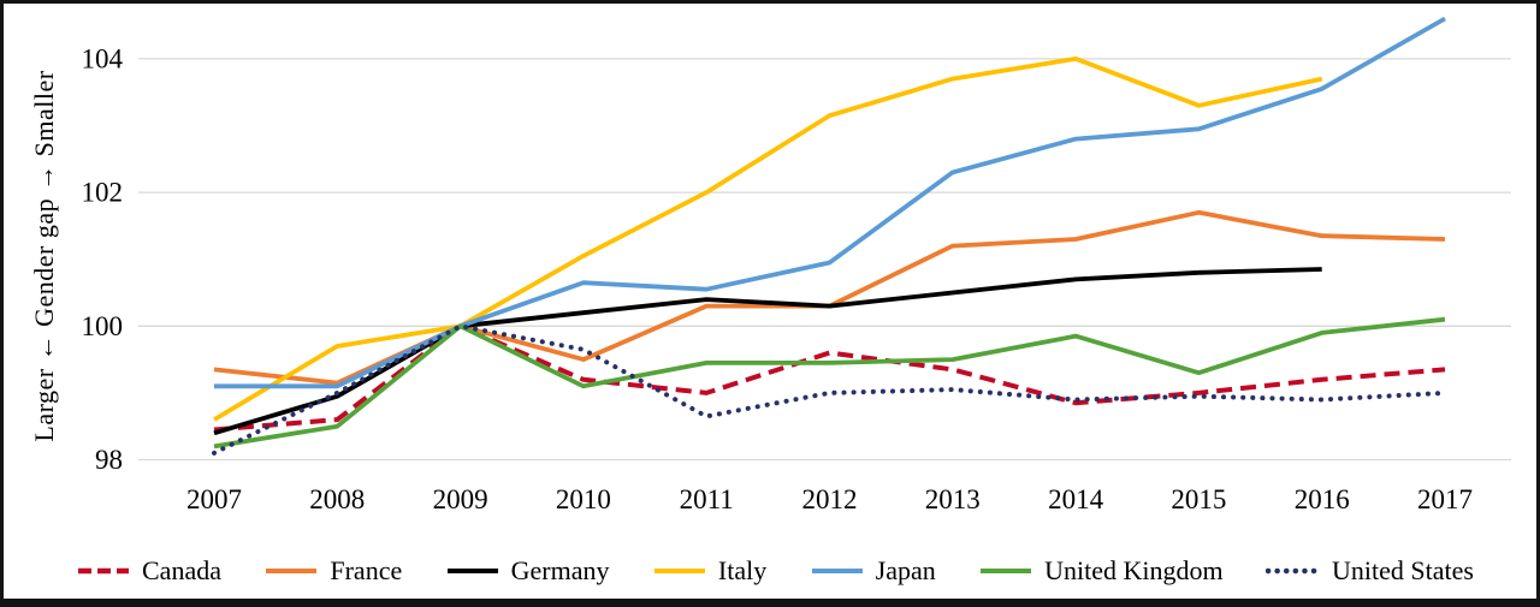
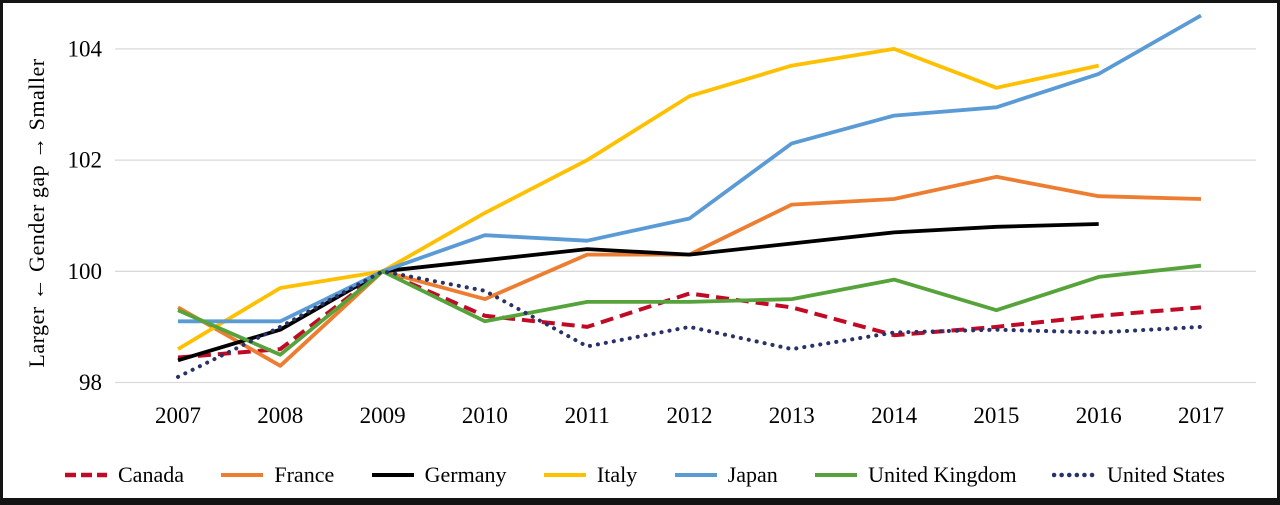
United Kingdom/2007: 98.2 -> 99.3
France/2008: 99.2 -> 98.3
United States/2013: 99.0 -> 98.6
